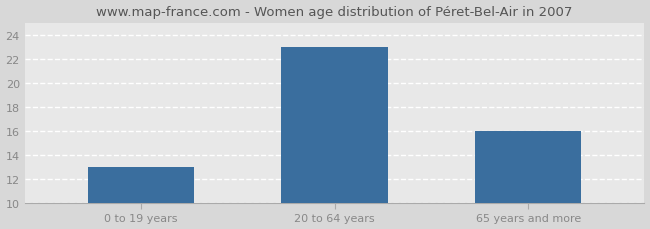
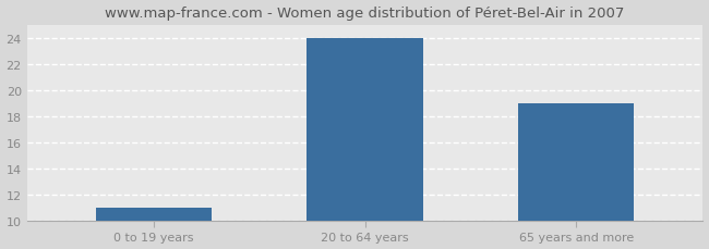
0 to 19 years: 13 -> 11
20 to 64 years: 23 -> 24
65 years and more: 16 -> 19
